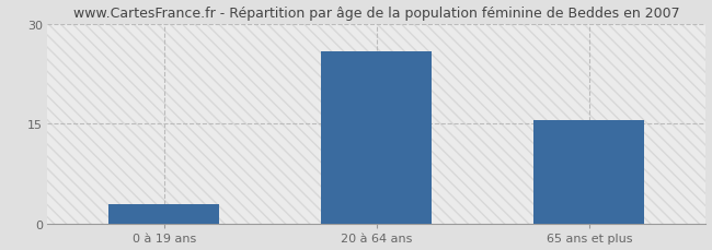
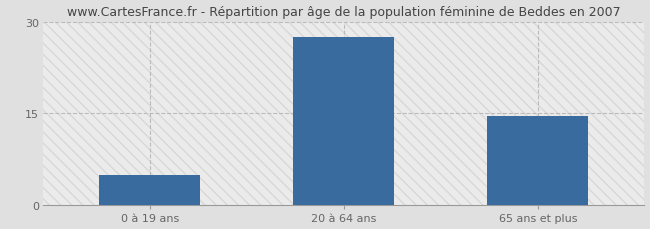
0 à 19 ans: 3.0 -> 5.0
20 à 64 ans: 25.8 -> 27.5
65 ans et plus: 15.6 -> 14.5
